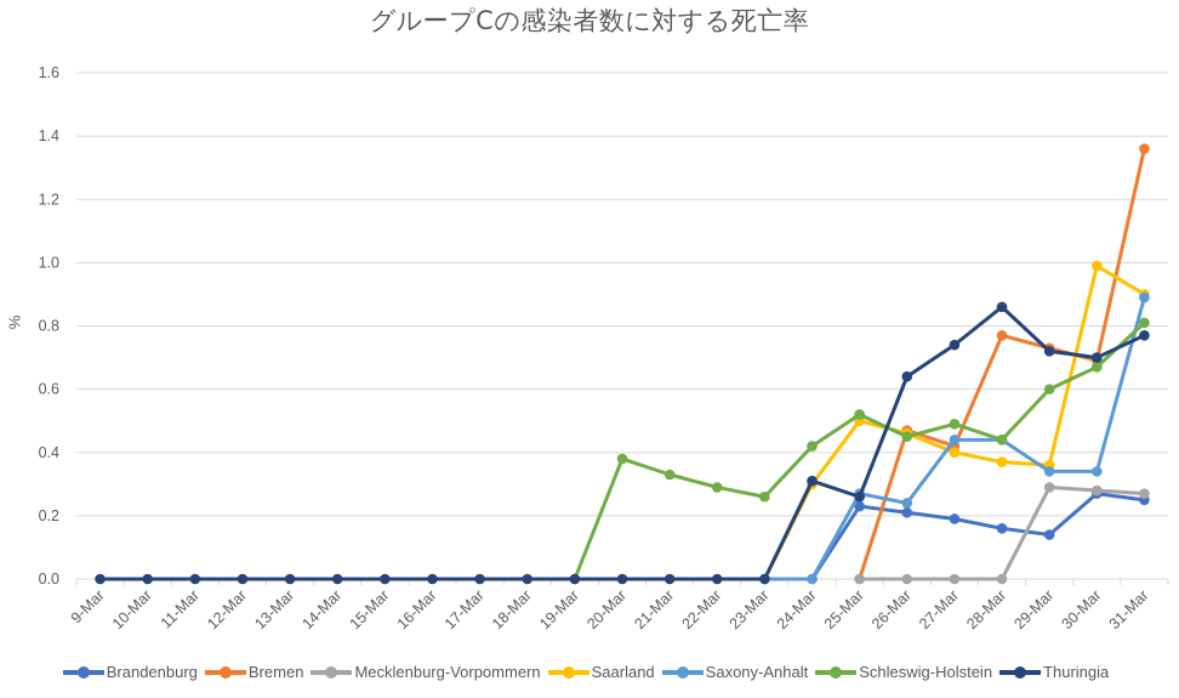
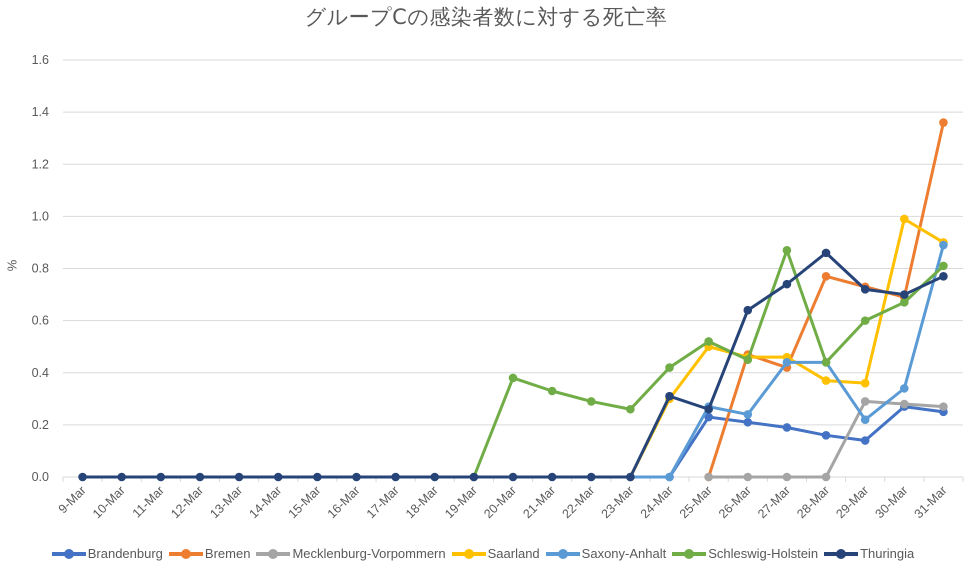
Saarland/27-Mar: 0.40 -> 0.46
Schleswig-Holstein/27-Mar: 0.49 -> 0.87
Saxony-Anhalt/29-Mar: 0.34 -> 0.22
